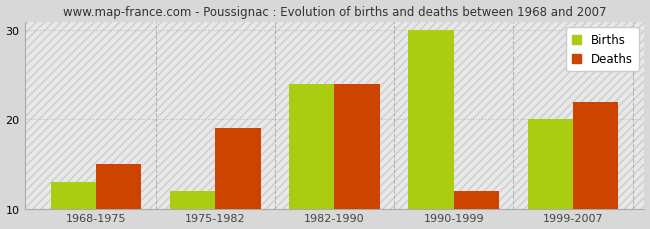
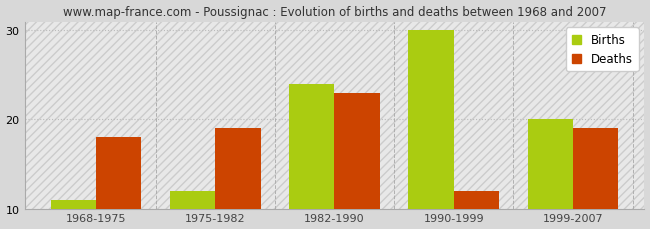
Births/1968-1975: 13 -> 11
Deaths/1968-1975: 15 -> 18
Deaths/1982-1990: 24 -> 23
Deaths/1999-2007: 22 -> 19
